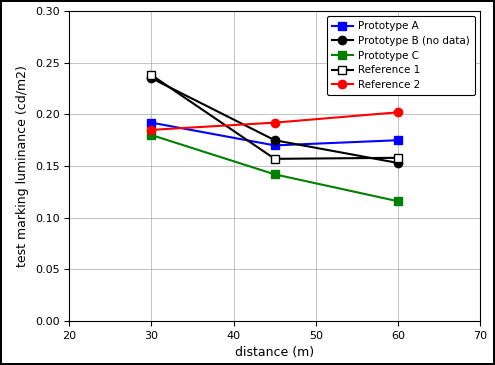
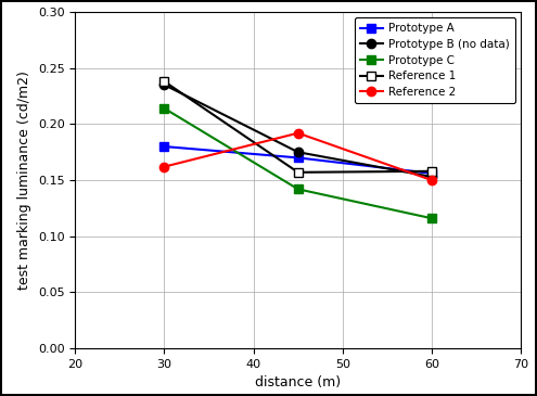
Prototype A/30: 0.192 -> 0.180
Prototype C/30: 0.180 -> 0.214
Reference 2/30: 0.185 -> 0.162
Prototype A/60: 0.175 -> 0.156
Reference 2/60: 0.202 -> 0.150
